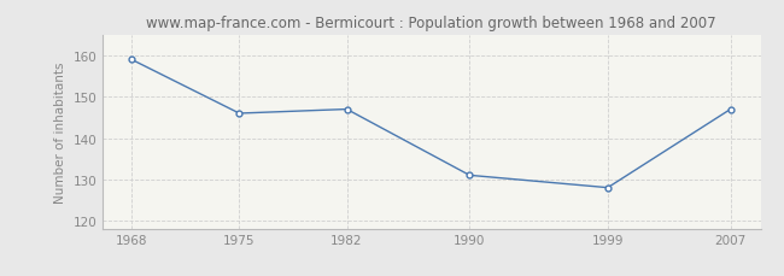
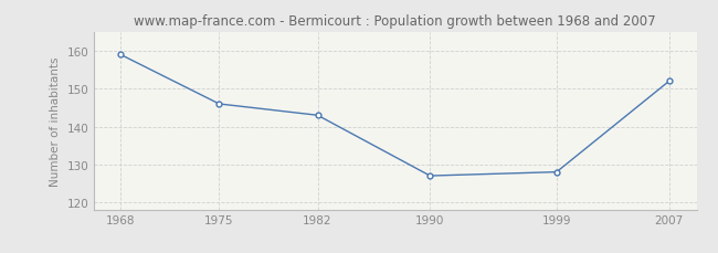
1982: 147 -> 143
1990: 131 -> 127
2007: 147 -> 152
